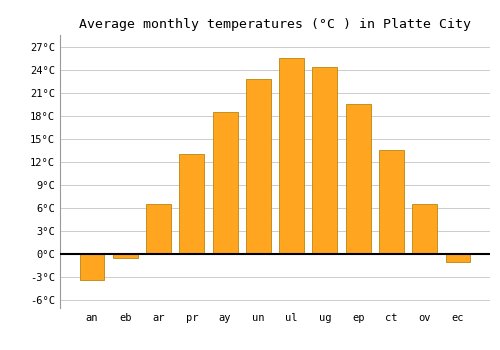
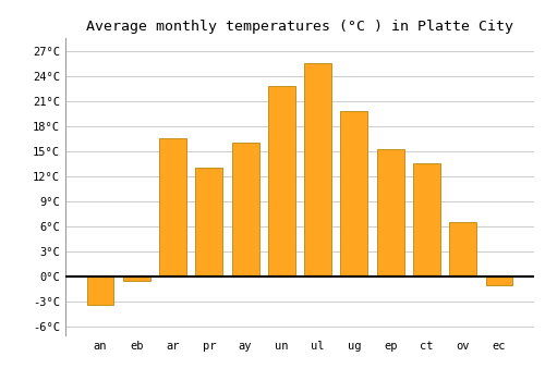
ar: 6.5°C -> 16.6°C
ay: 18.5°C -> 16.0°C
ug: 24.3°C -> 19.8°C
ep: 19.5°C -> 15.2°C
